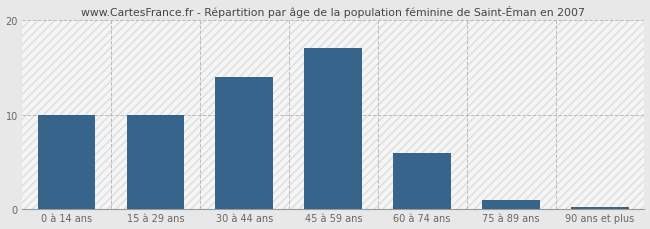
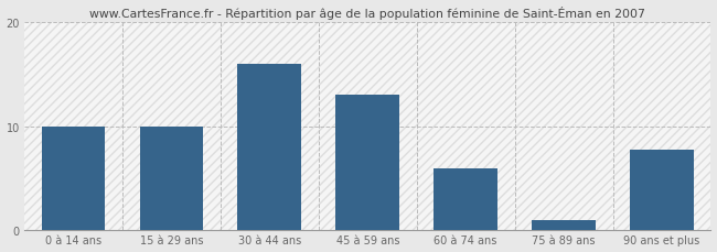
30 à 44 ans: 14.0 -> 16.0
45 à 59 ans: 17.0 -> 13.0
90 ans et plus: 0.2 -> 7.8
